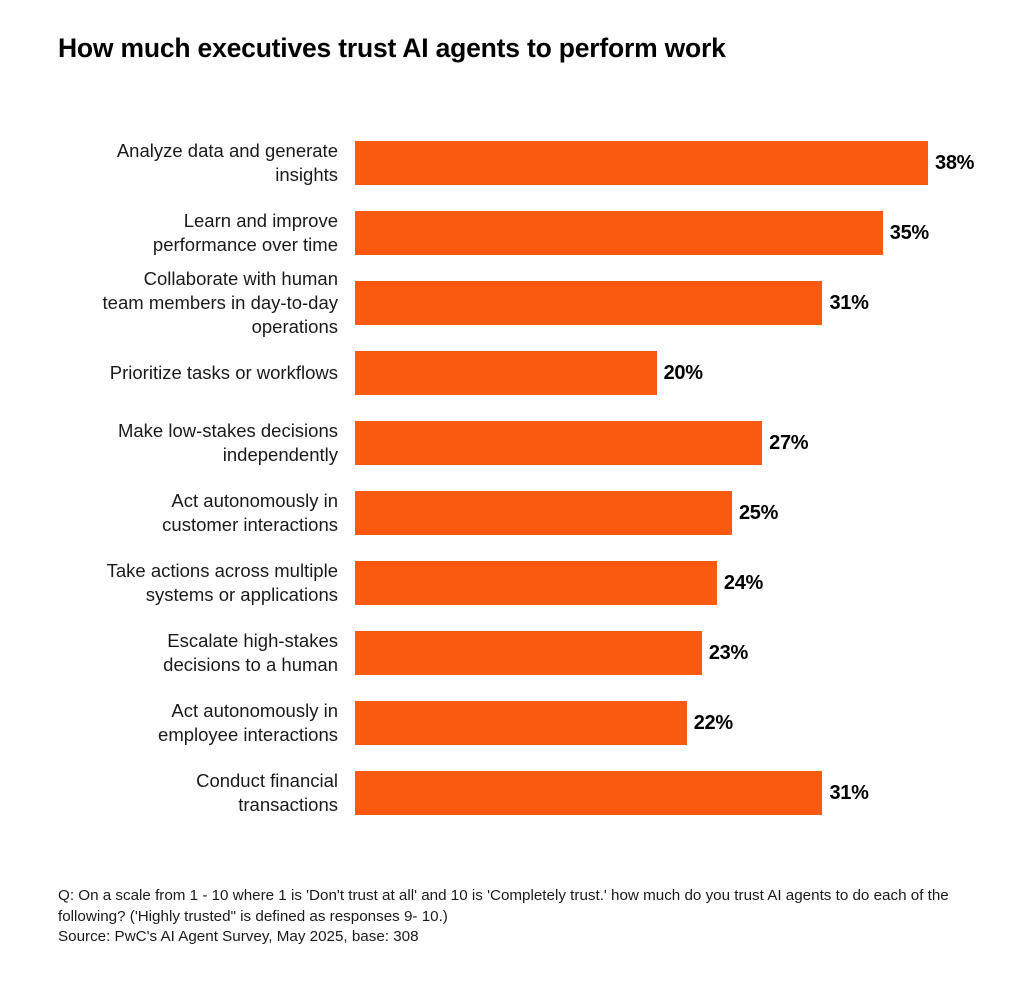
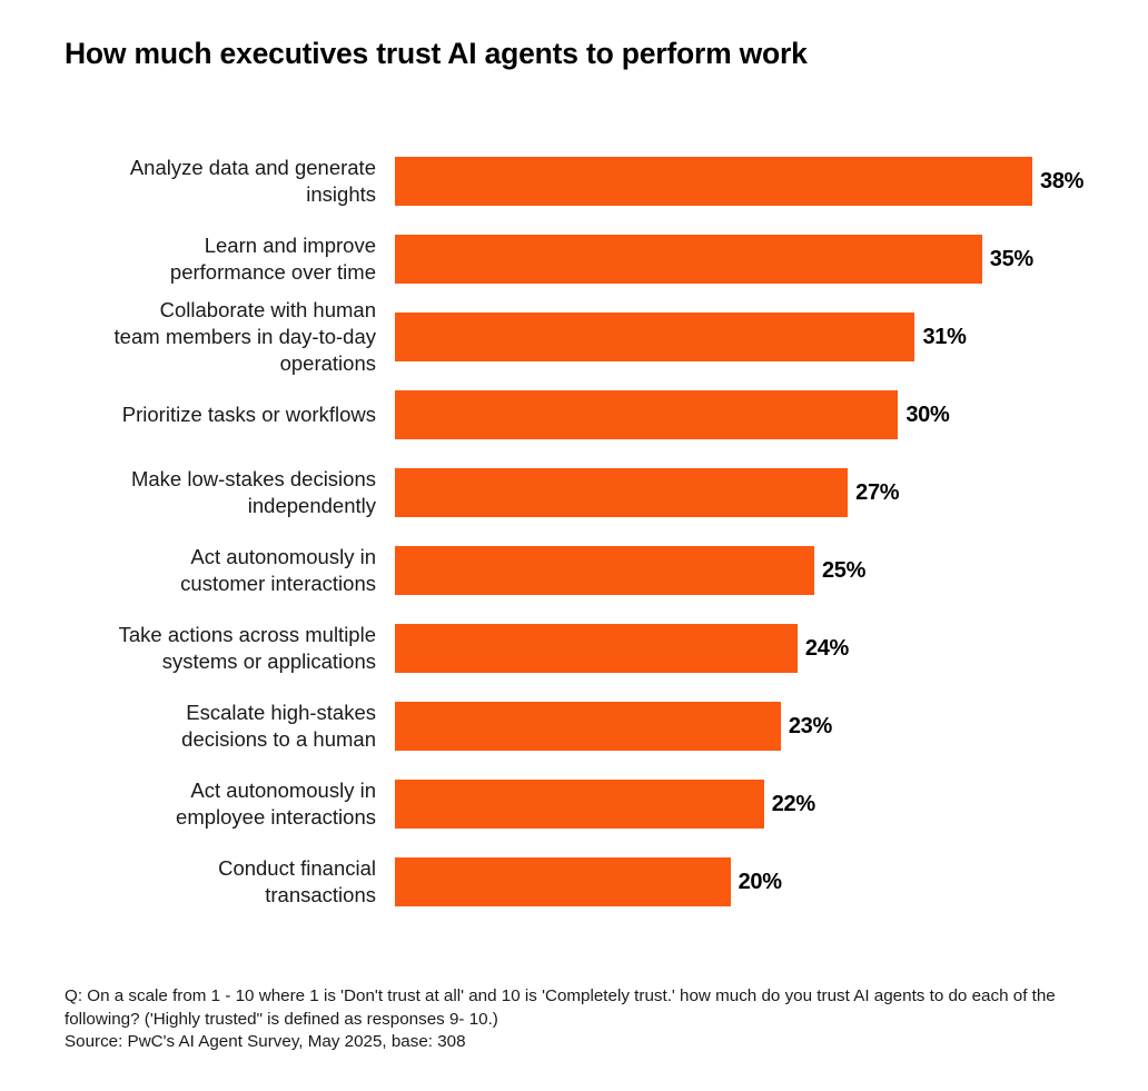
Prioritize tasks or workflows: 20% -> 30%
Conduct financial transactions: 31% -> 20%
